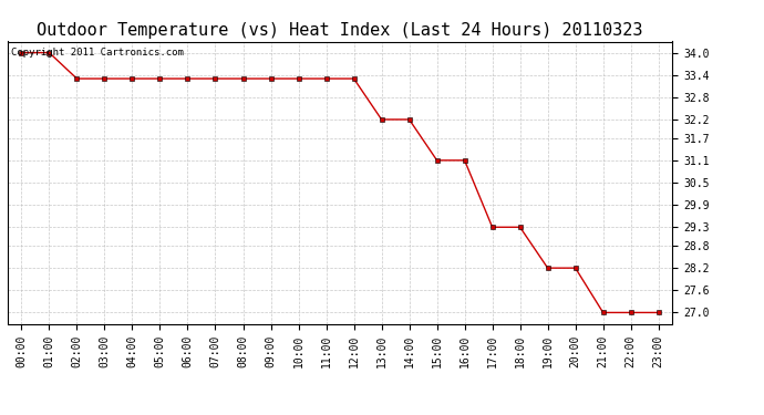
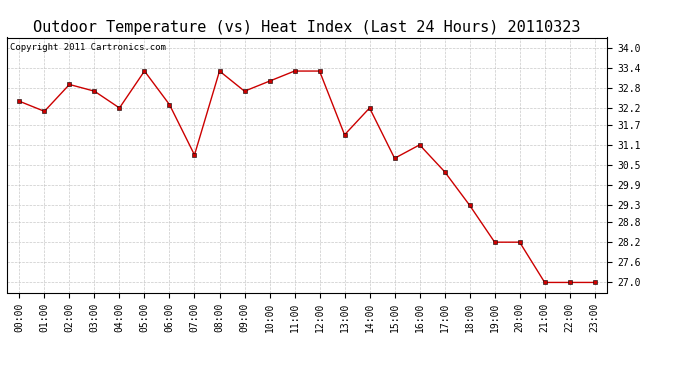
00:00: 34.0 -> 32.4
01:00: 34.0 -> 32.1
02:00: 33.3 -> 32.9
03:00: 33.3 -> 32.7
04:00: 33.3 -> 32.2
06:00: 33.3 -> 32.3
07:00: 33.3 -> 30.8
09:00: 33.3 -> 32.7
10:00: 33.3 -> 33.0
13:00: 32.2 -> 31.4
15:00: 31.1 -> 30.7
17:00: 29.3 -> 30.3
